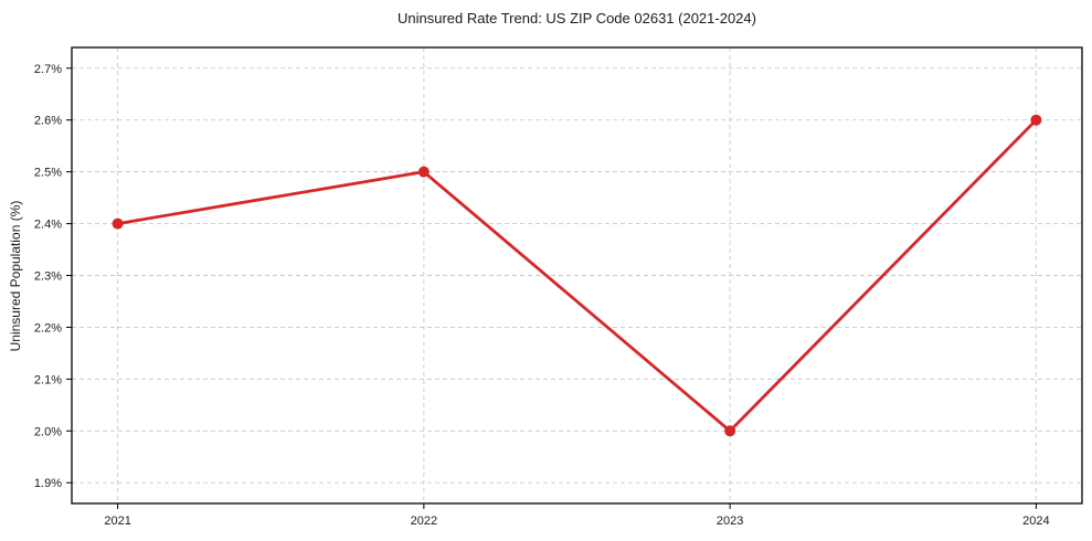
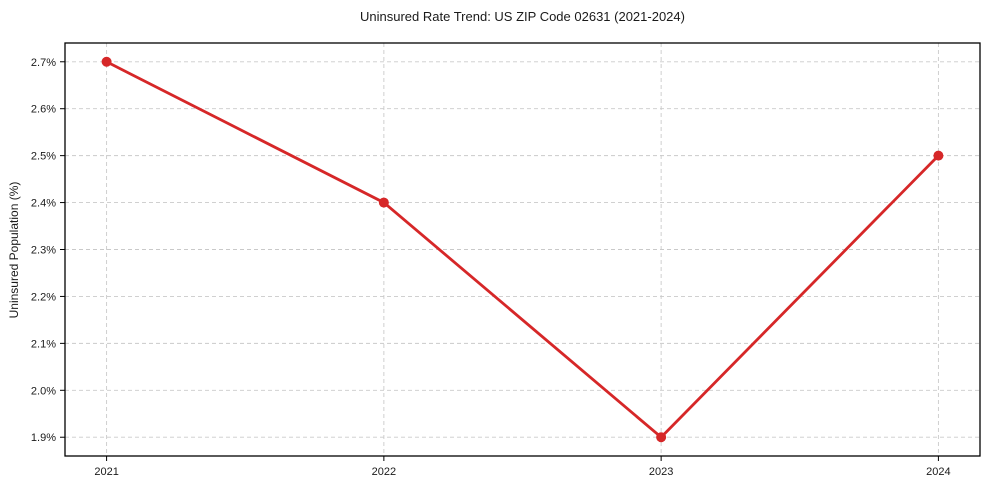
2021: 2.4% -> 2.7%
2022: 2.5% -> 2.4%
2023: 2.0% -> 1.9%
2024: 2.6% -> 2.5%
